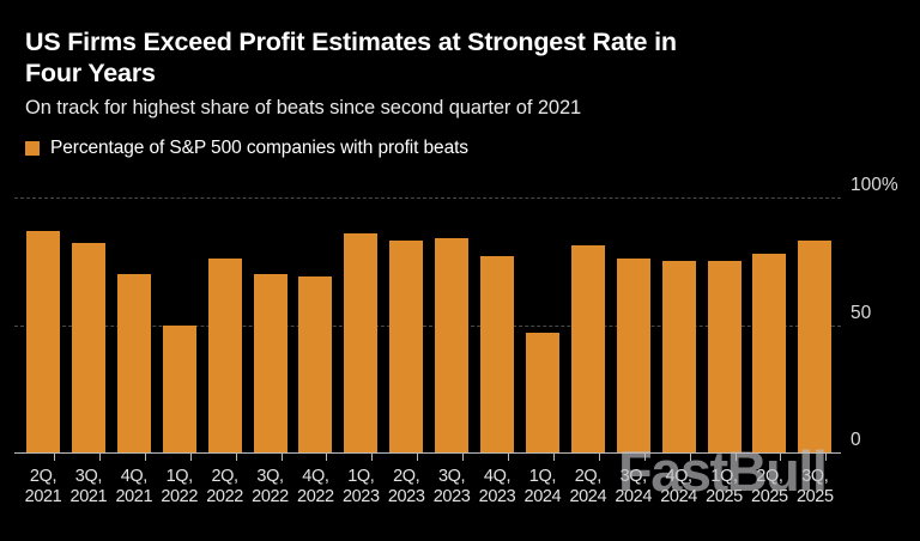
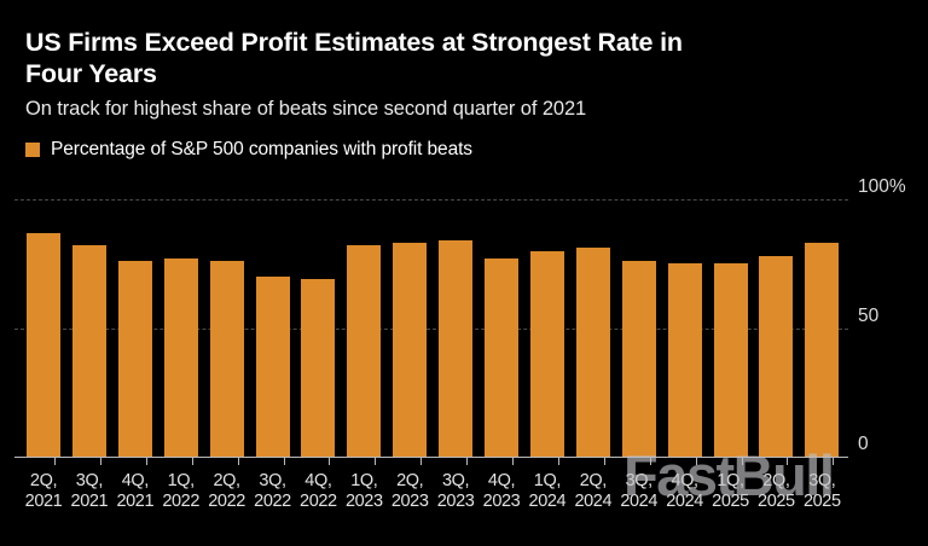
4Q, 2021: 70% -> 76%
1Q, 2022: 50% -> 77%
1Q, 2023: 86% -> 82%
1Q, 2024: 47% -> 80%
